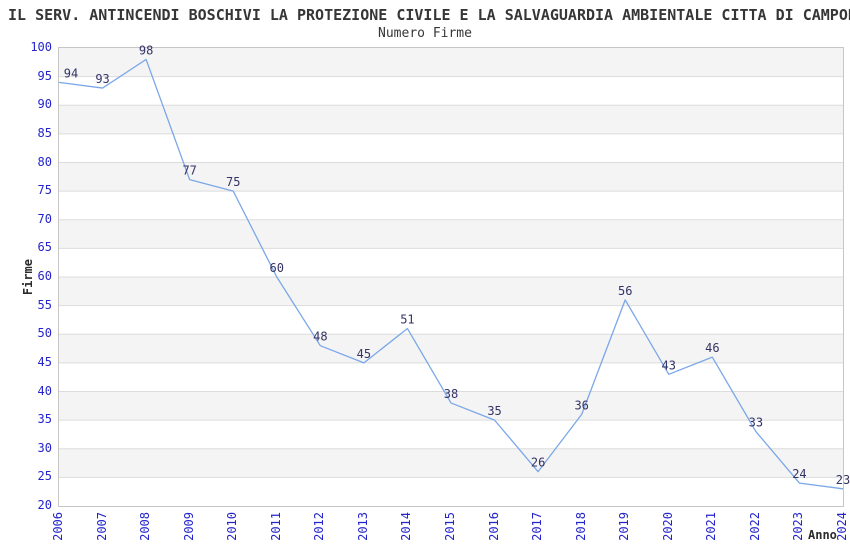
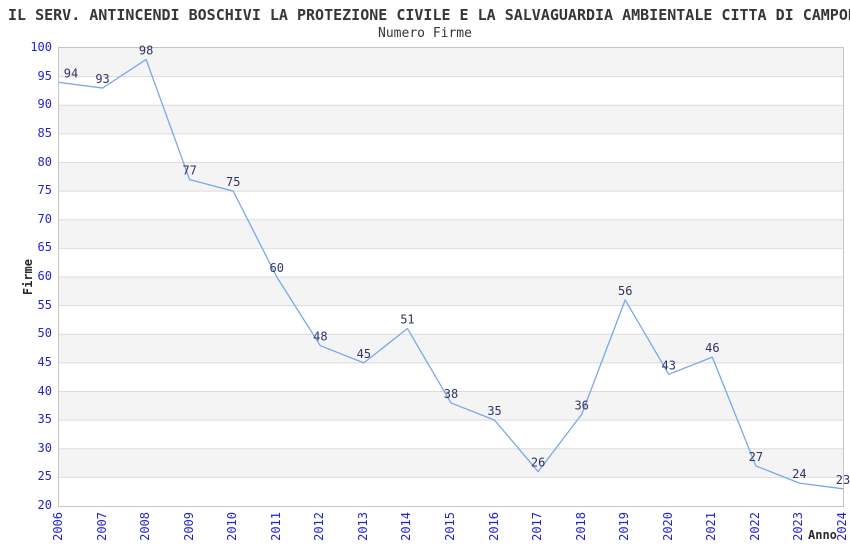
2022: 33 -> 27
